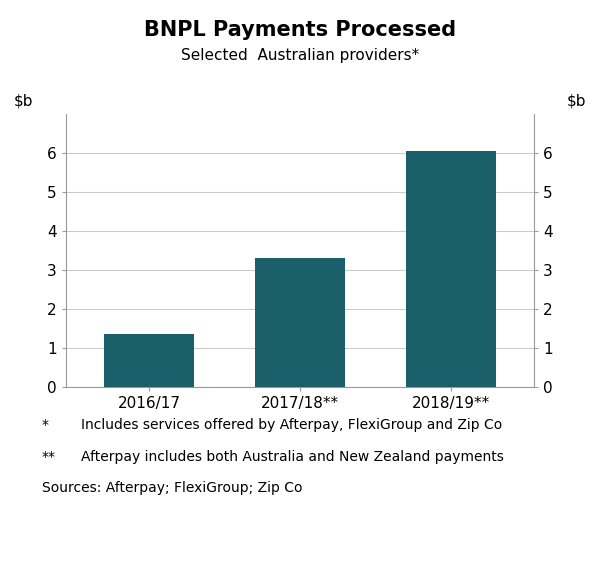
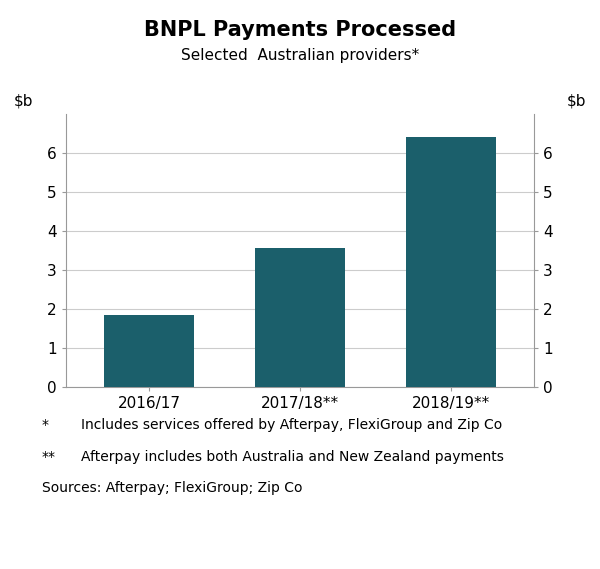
2016/17: 1.35 -> 1.85
2017/18**: 3.30 -> 3.55
2018/19**: 6.05 -> 6.40
